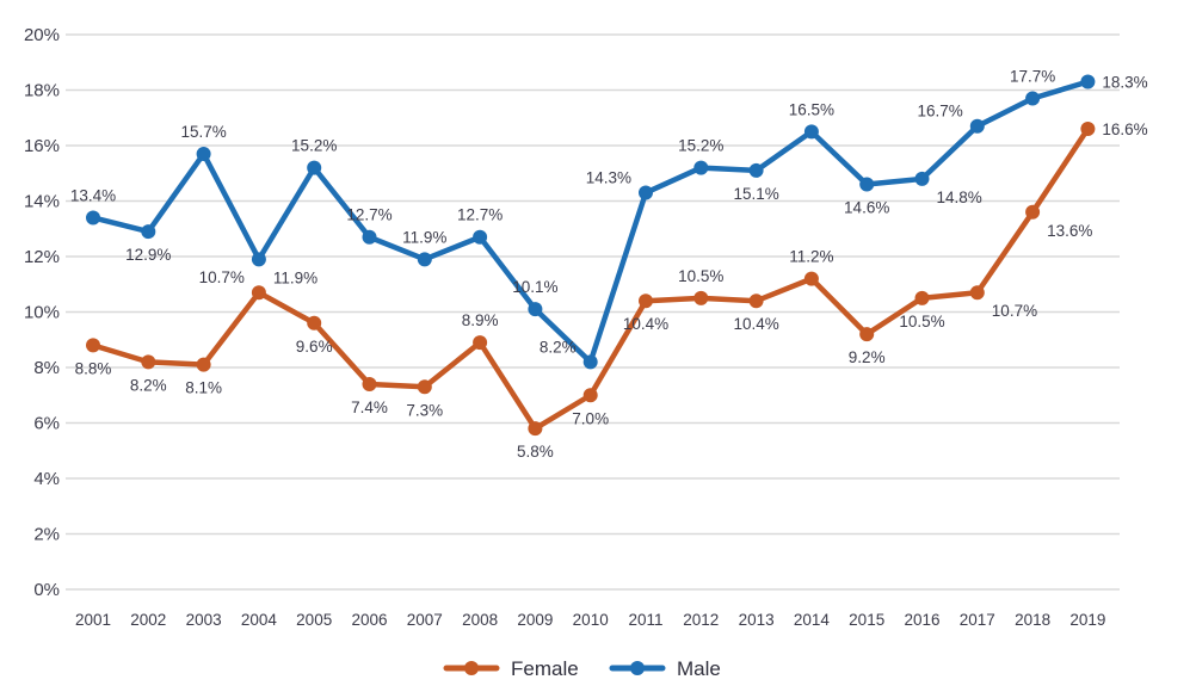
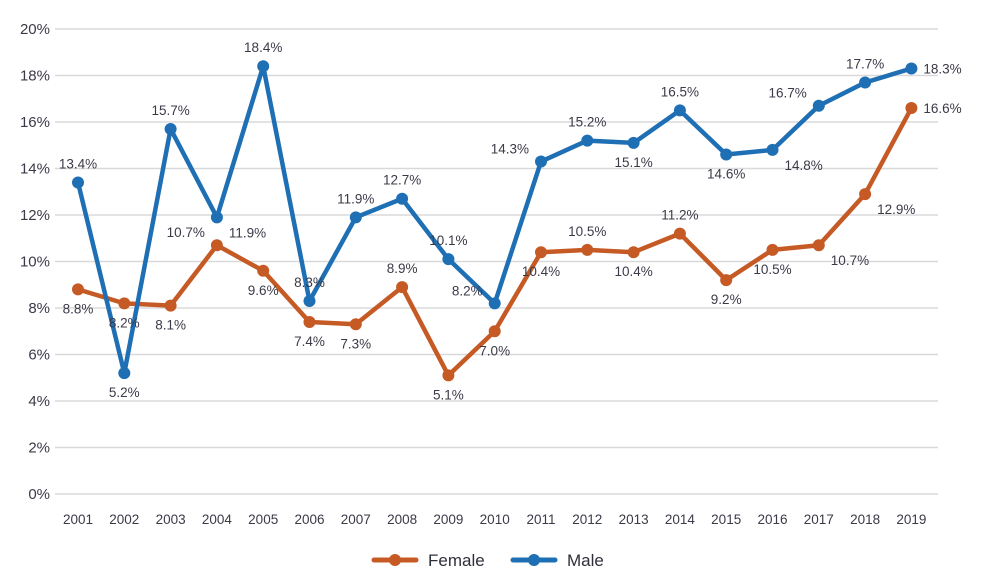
Male/2002: 12.9% -> 5.2%
Male/2005: 15.2% -> 18.4%
Male/2006: 12.7% -> 8.3%
Female/2009: 5.8% -> 5.1%
Female/2018: 13.6% -> 12.9%
